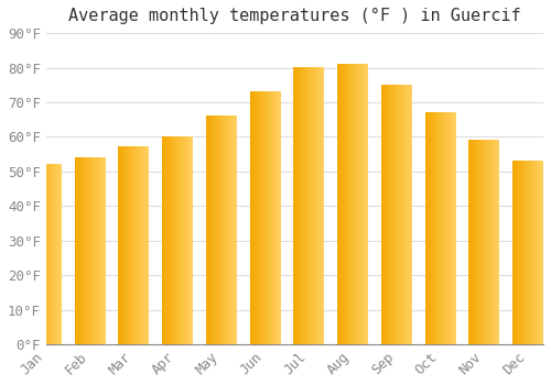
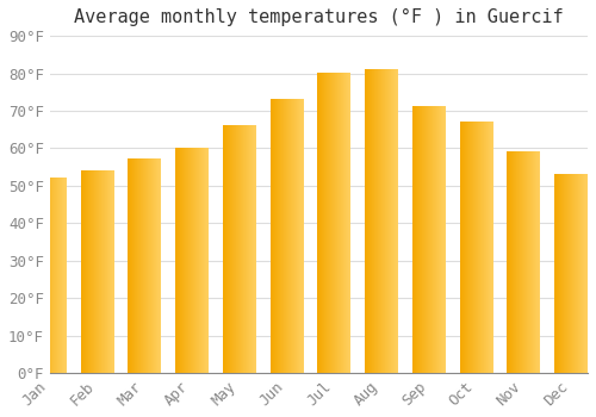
Sep: 75°F -> 71°F
